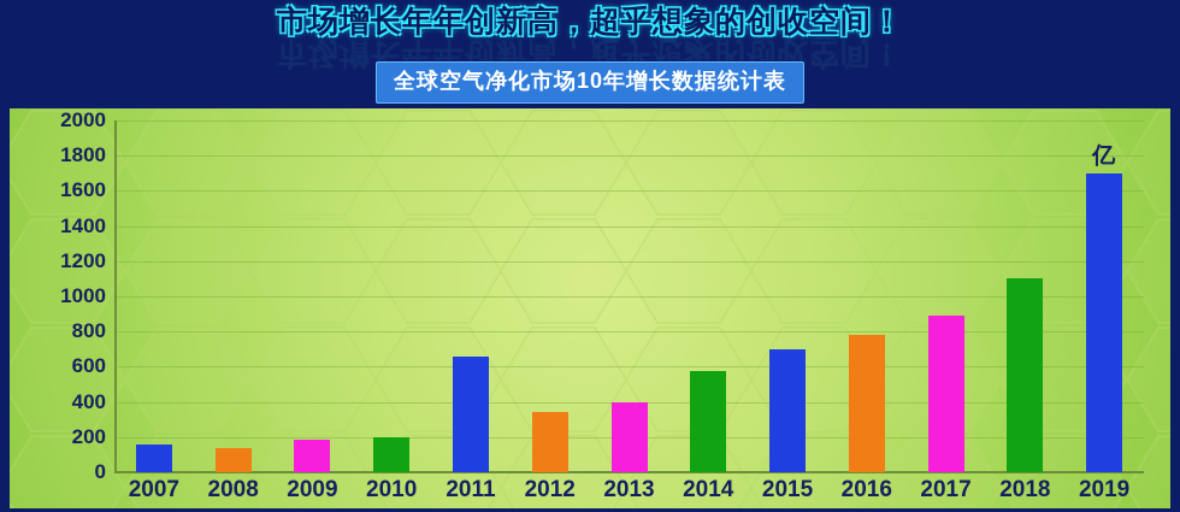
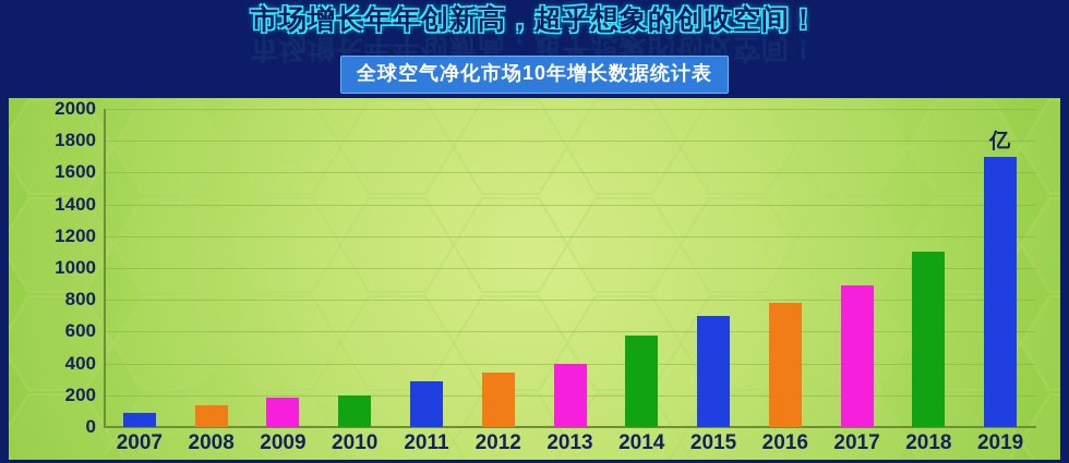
2007: 160 -> 90
2011: 660 -> 290
